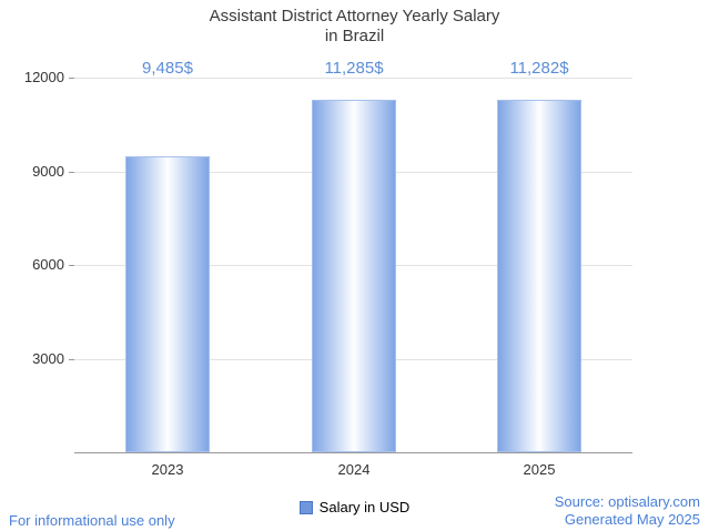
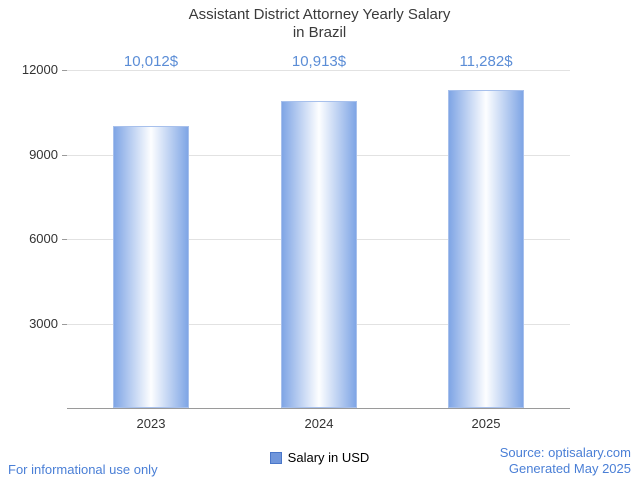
2023: 9,485 -> 10,012
2024: 11,285 -> 10,913
